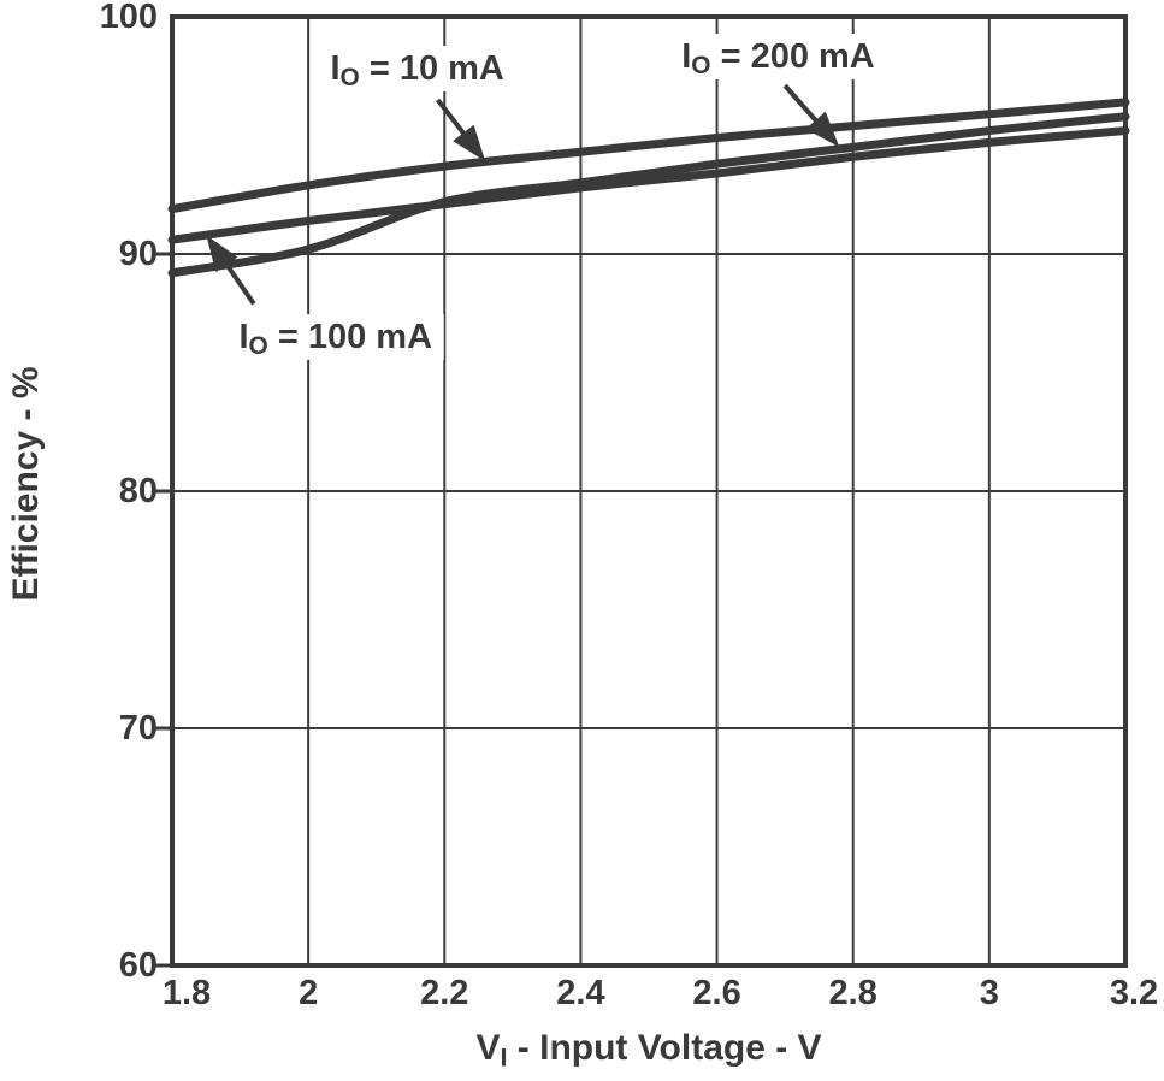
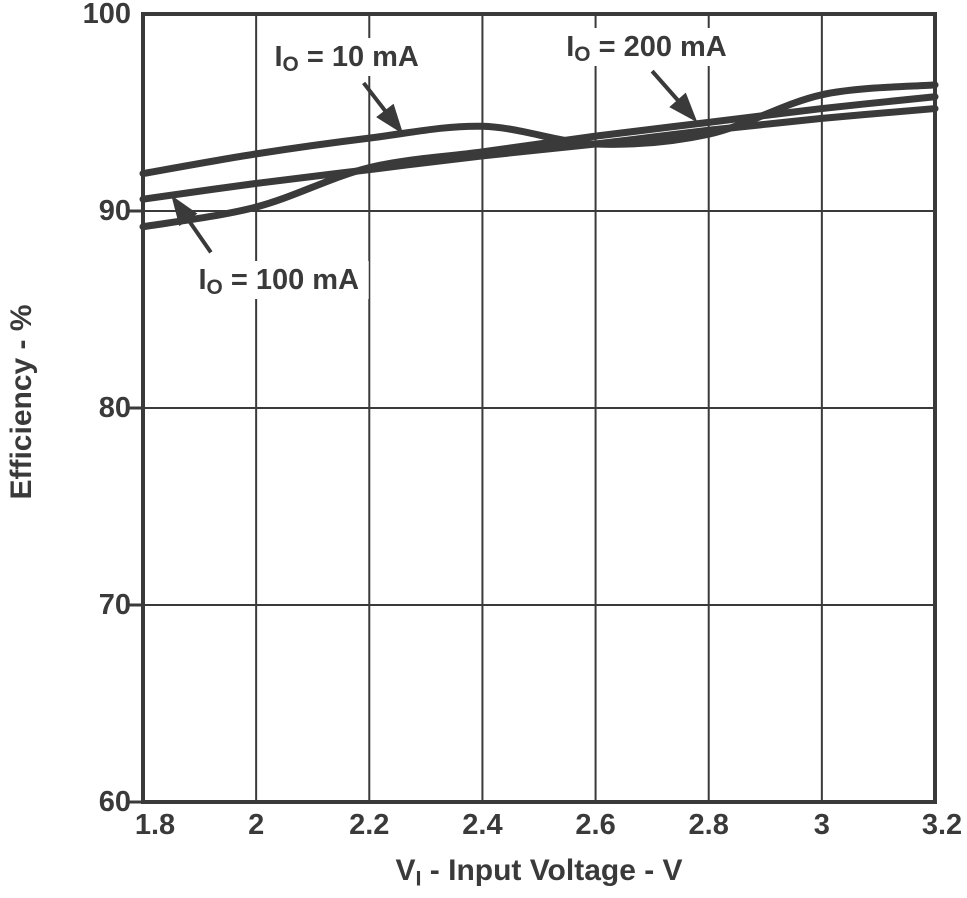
IO = 10 mA/2.6: 94.9 -> 93.4
IO = 10 mA/2.8: 95.4 -> 93.9
